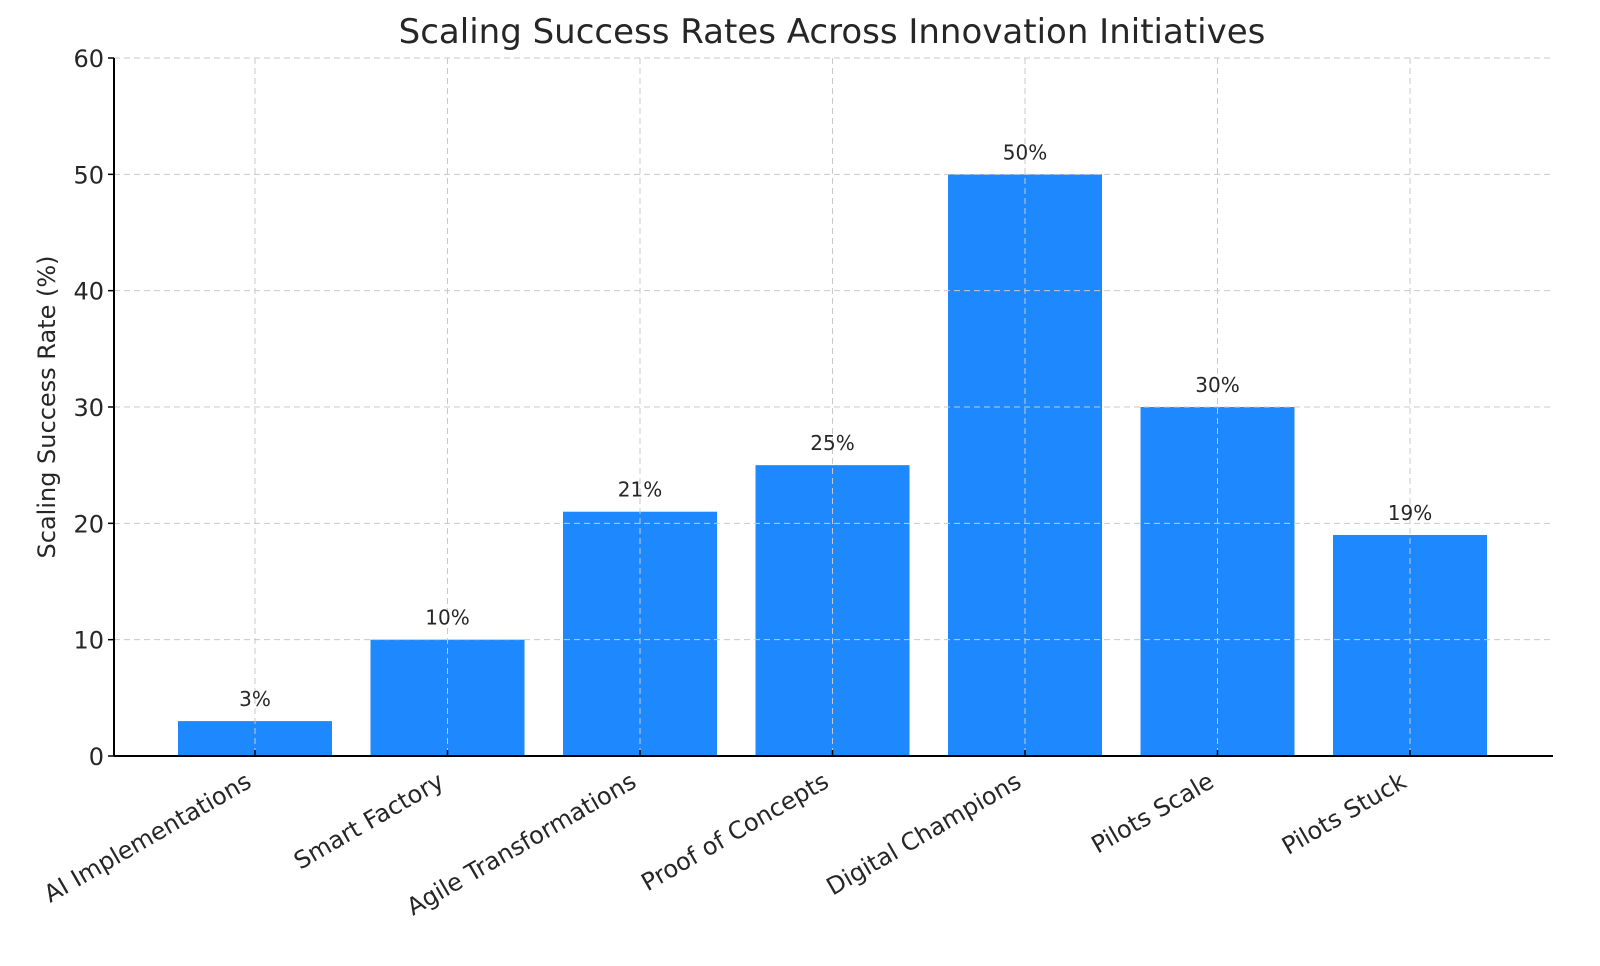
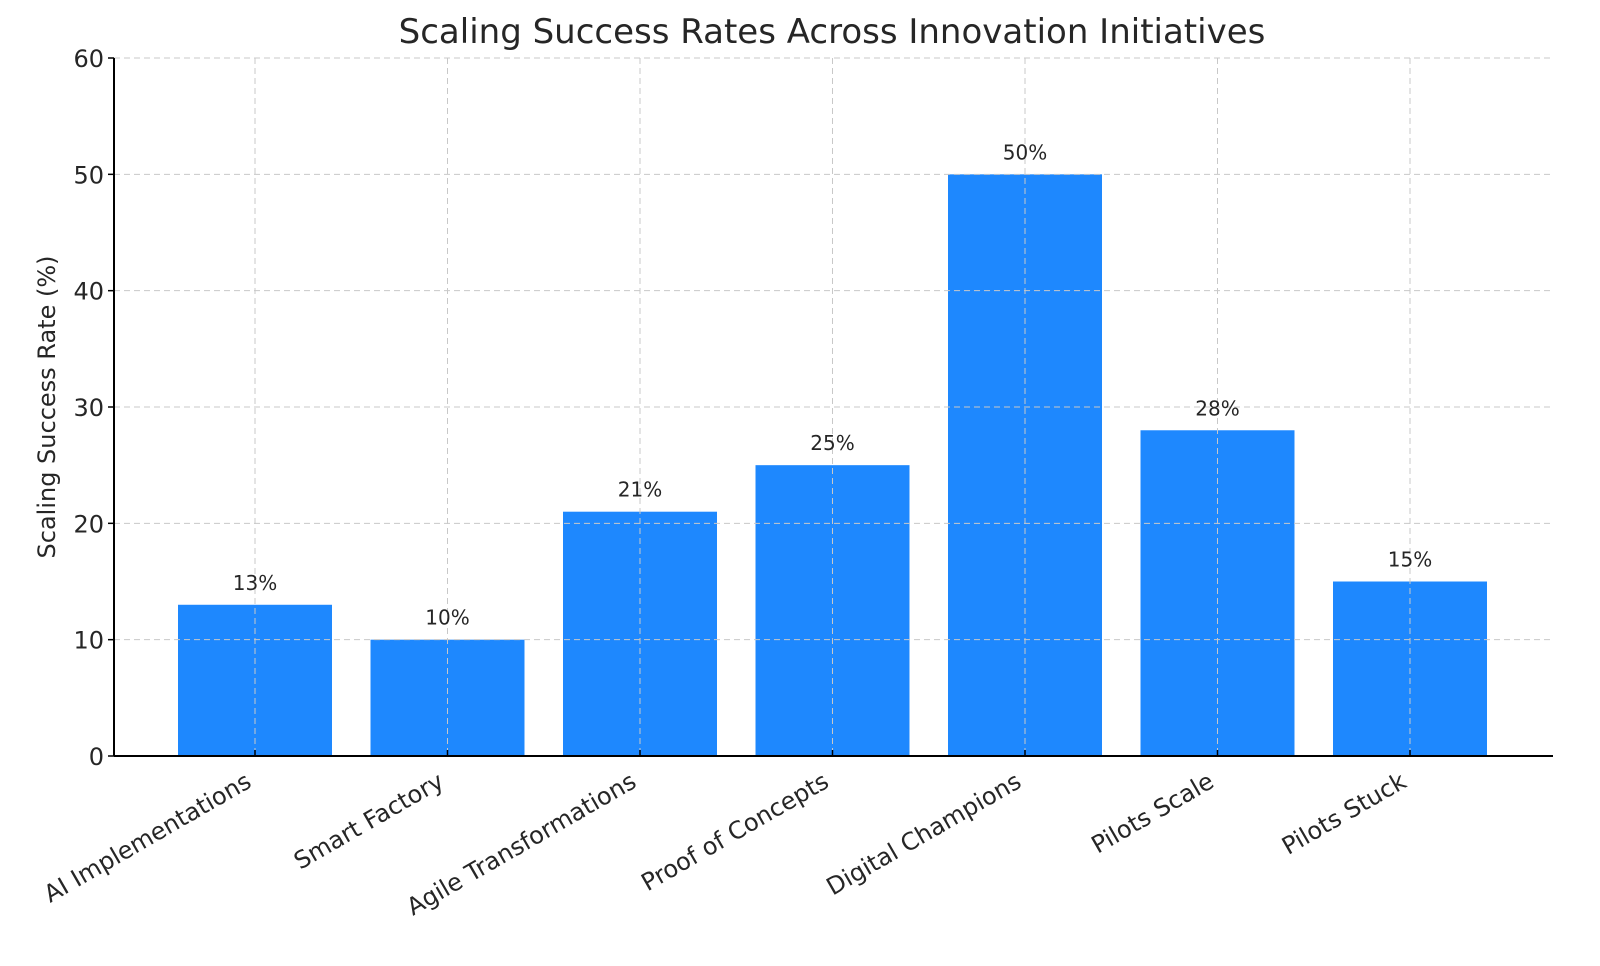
AI Implementations: 3% -> 13%
Pilots Scale: 30% -> 28%
Pilots Stuck: 19% -> 15%
